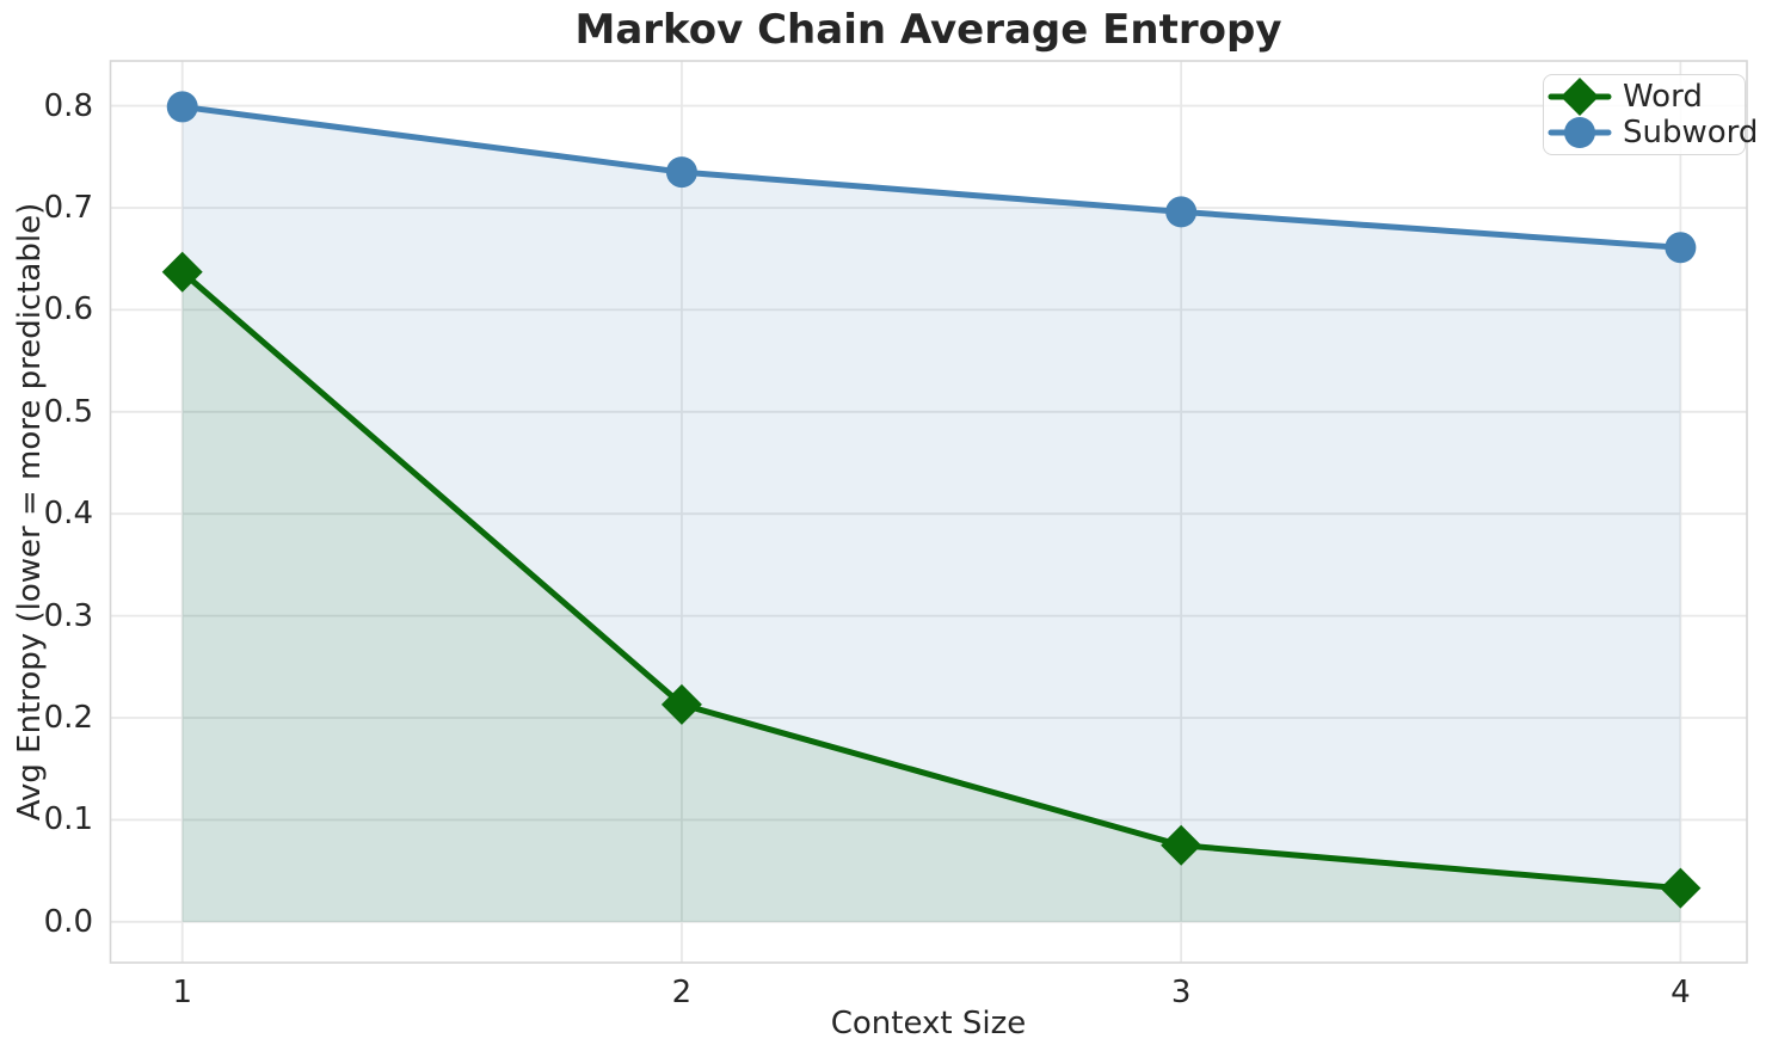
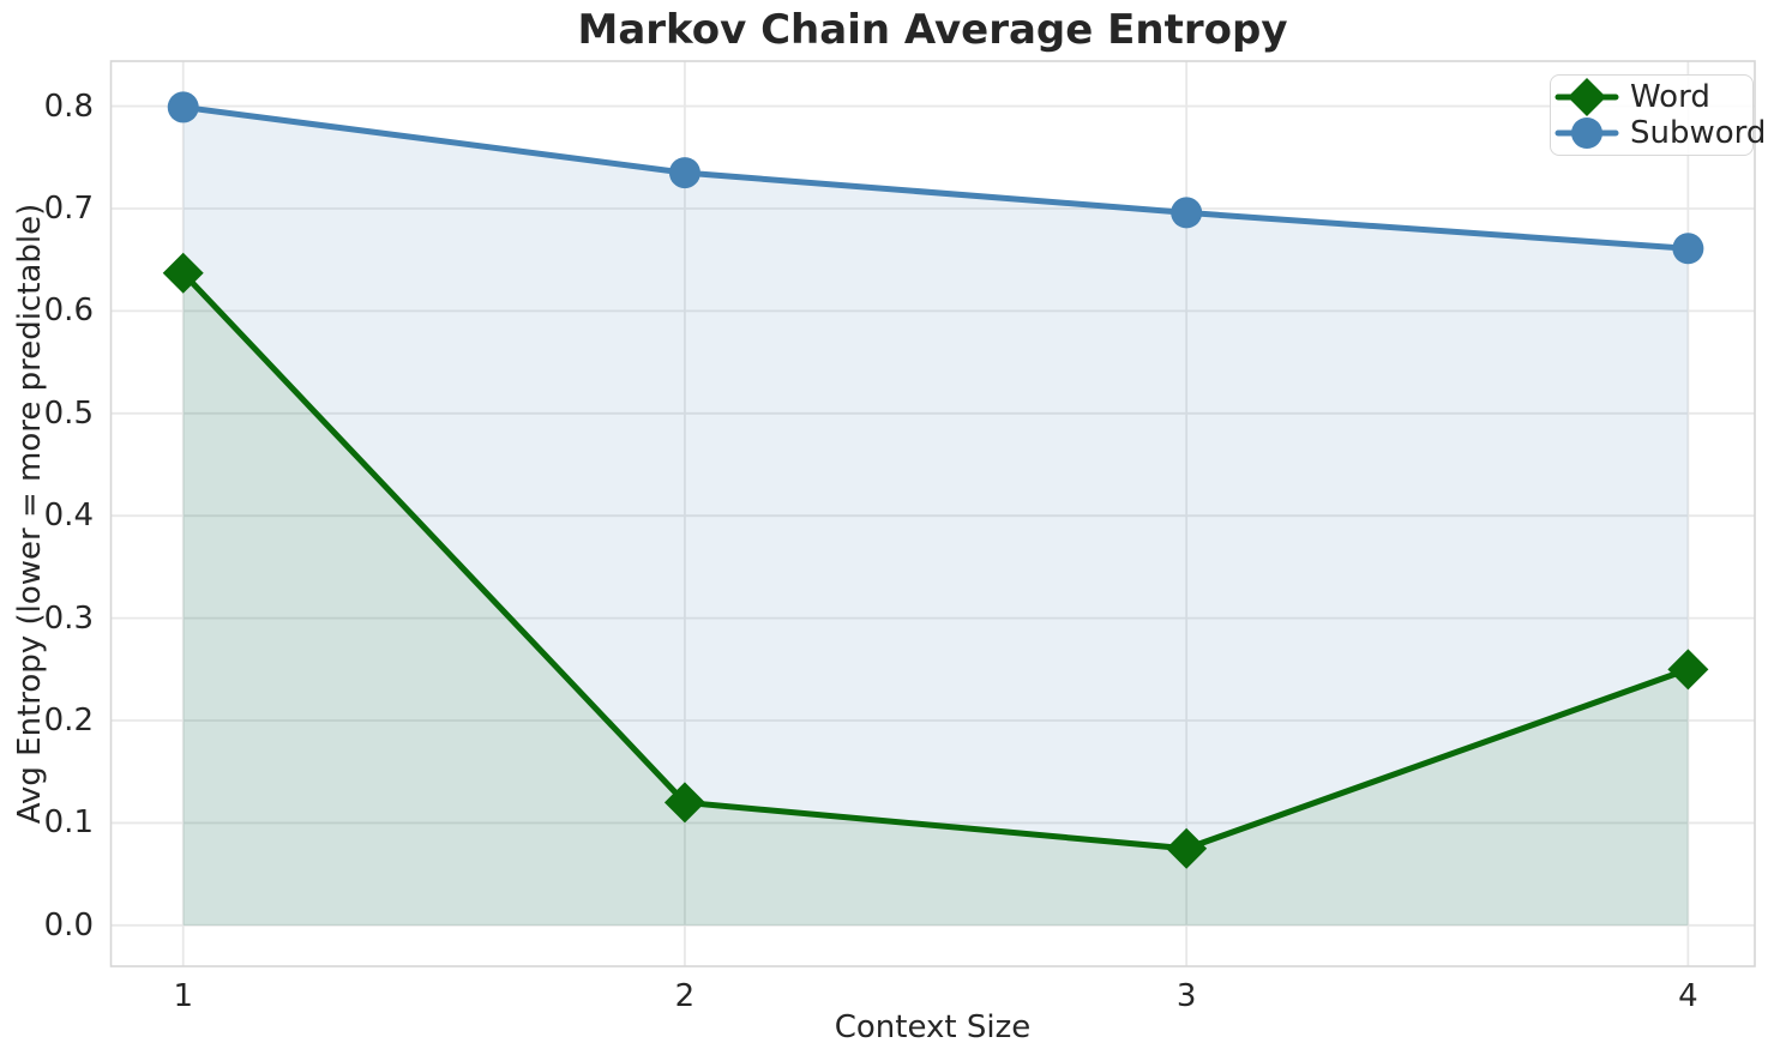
Word/2: 0.21 -> 0.12
Word/4: 0.03 -> 0.25
